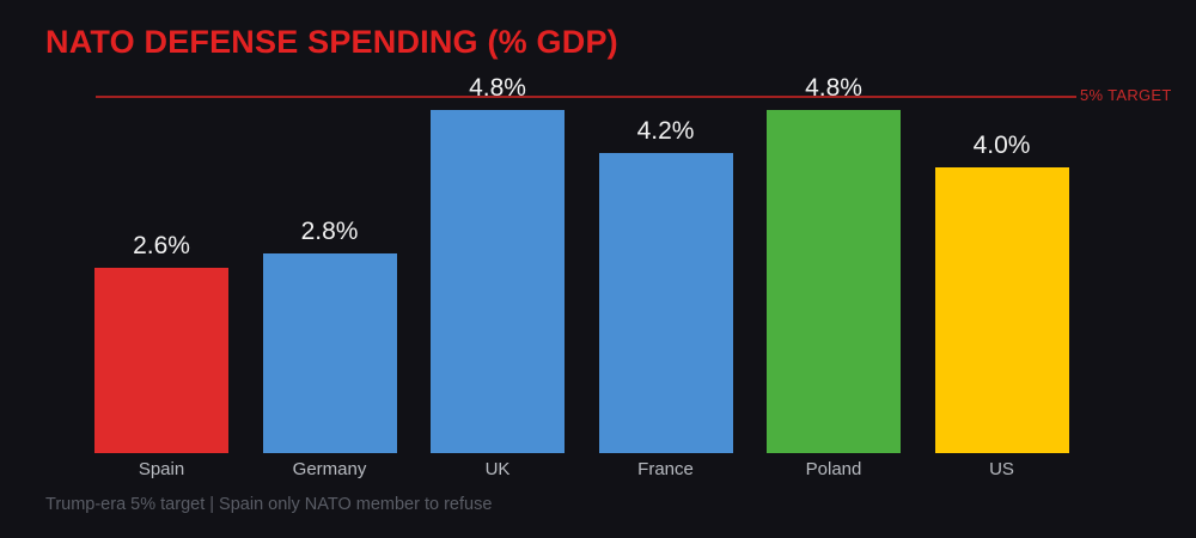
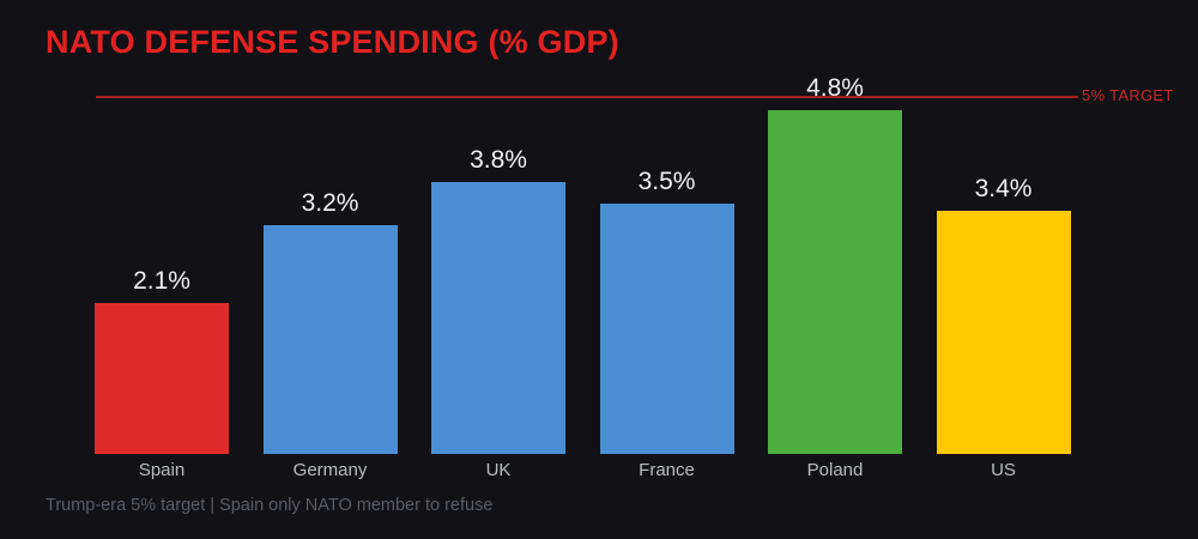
Spain: 2.6% -> 2.1%
Germany: 2.8% -> 3.2%
UK: 4.8% -> 3.8%
France: 4.2% -> 3.5%
US: 4.0% -> 3.4%
